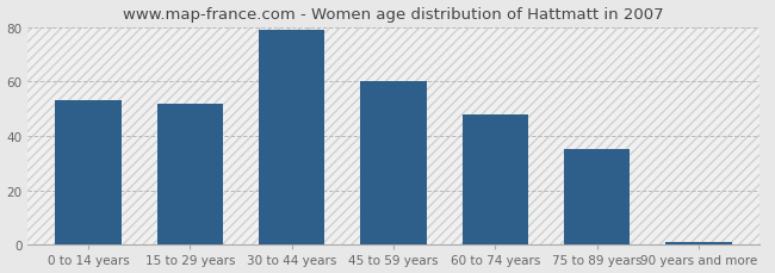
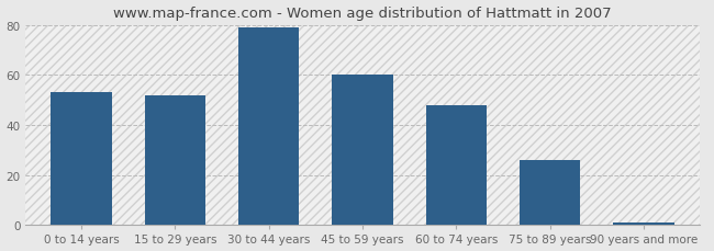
75 to 89 years: 35 -> 26
